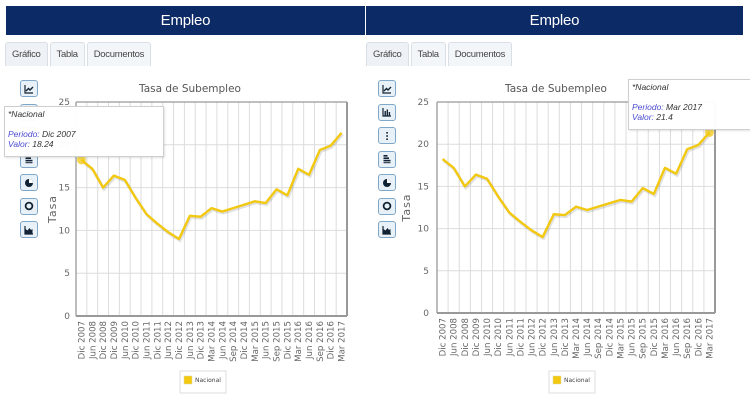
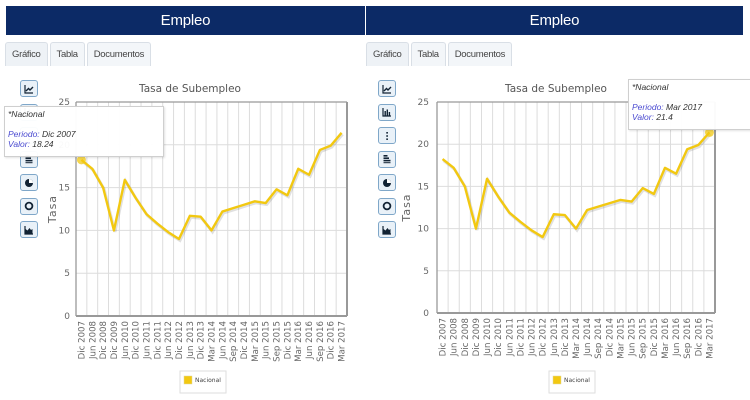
Dic 2009: 16 -> 10
Mar 2014: 13 -> 10
